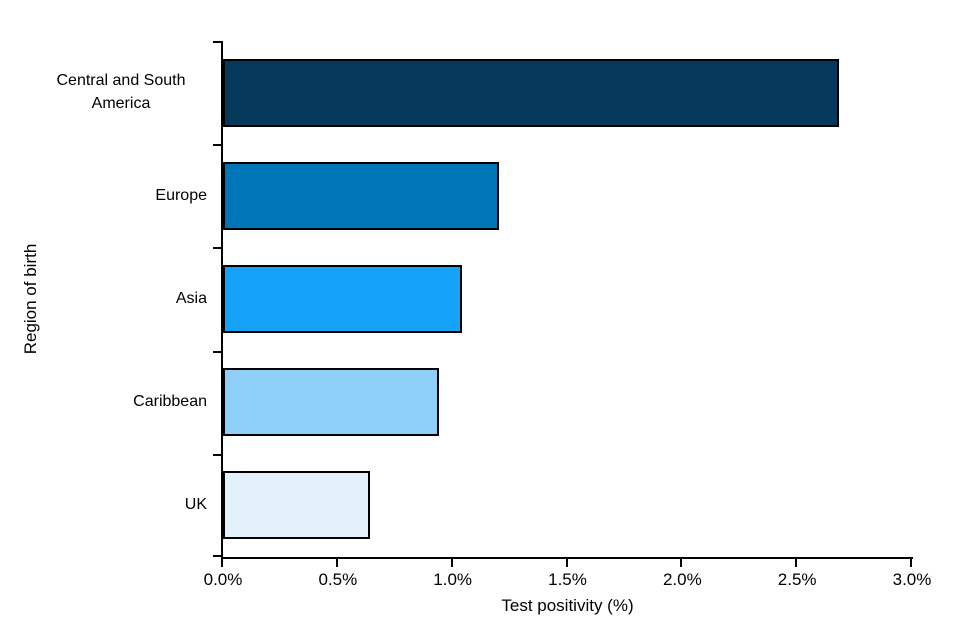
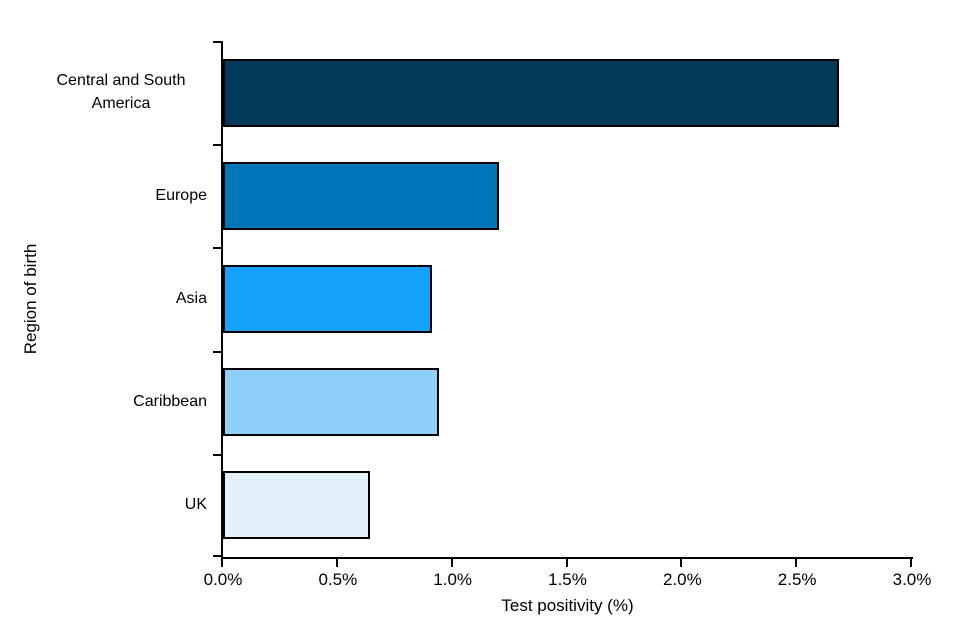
Asia: 1.04% -> 0.91%
